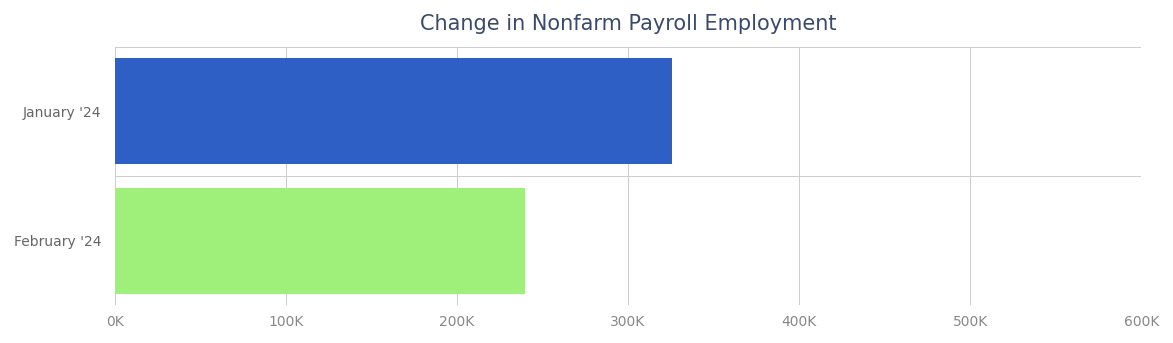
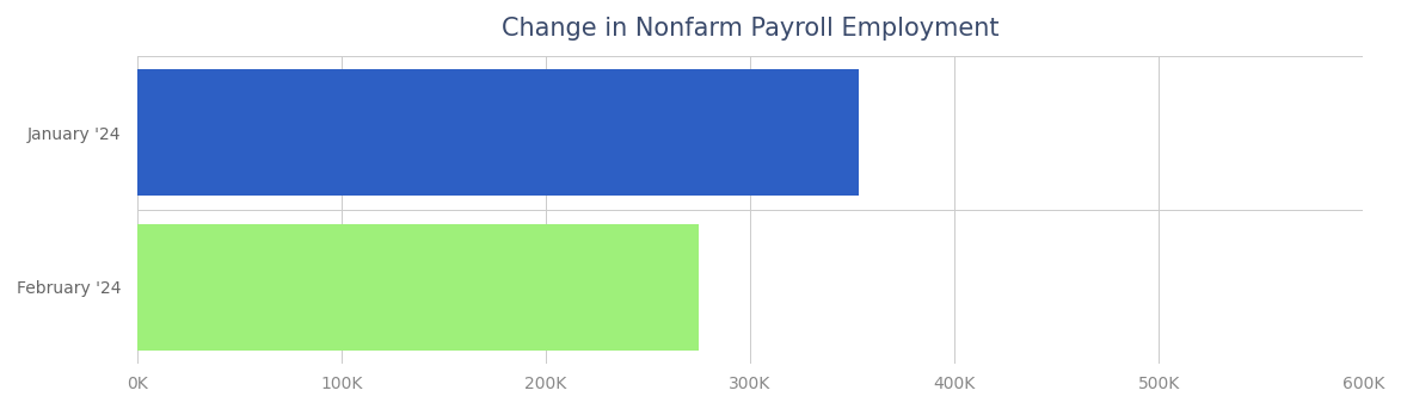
January '24: 326K -> 353K
February '24: 240K -> 275K
